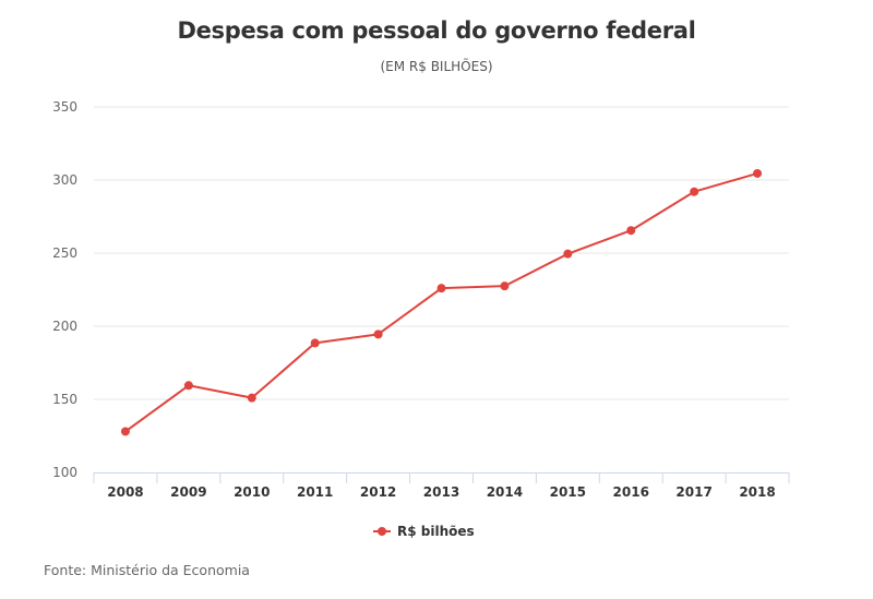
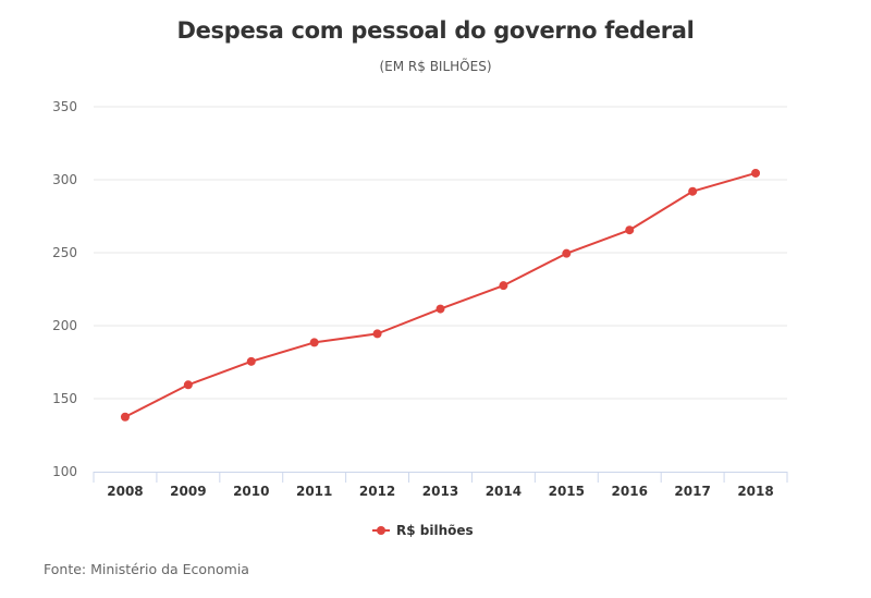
2008: 128 -> 138
2010: 151 -> 176
2013: 226 -> 212
